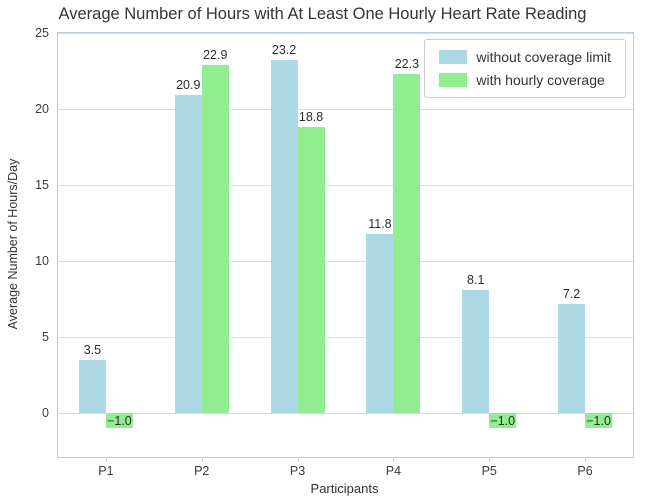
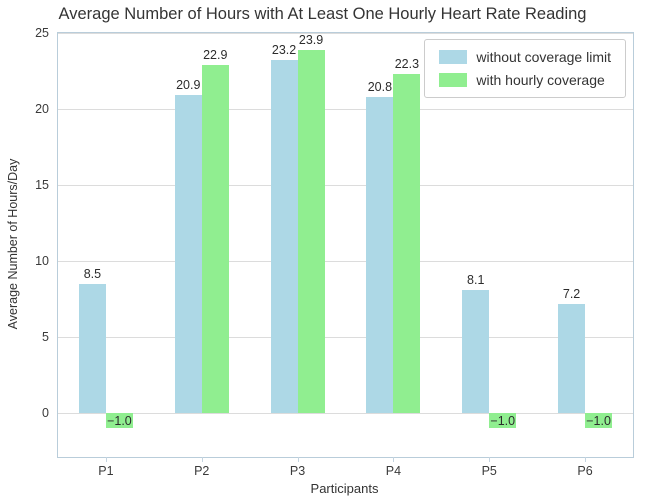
without coverage limit/P1: 3.5 -> 8.5
with hourly coverage/P3: 18.8 -> 23.9
without coverage limit/P4: 11.8 -> 20.8
